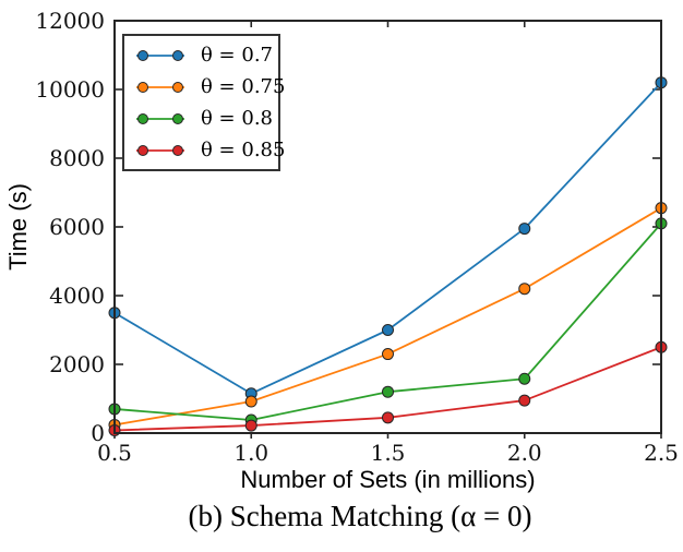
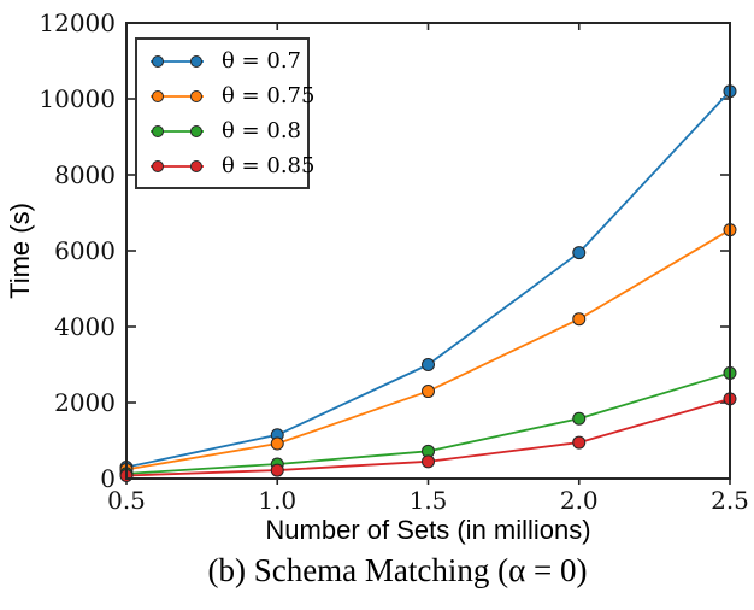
θ = 0.7/0.5: 3500 -> 300
θ = 0.8/0.5: 700 -> 100
θ = 0.8/1.5: 1200 -> 700
θ = 0.8/2.5: 6100 -> 2800
θ = 0.85/2.5: 2500 -> 2100
